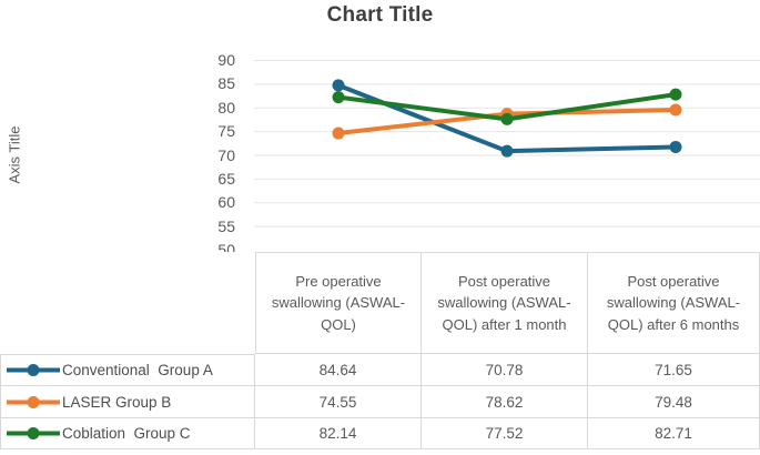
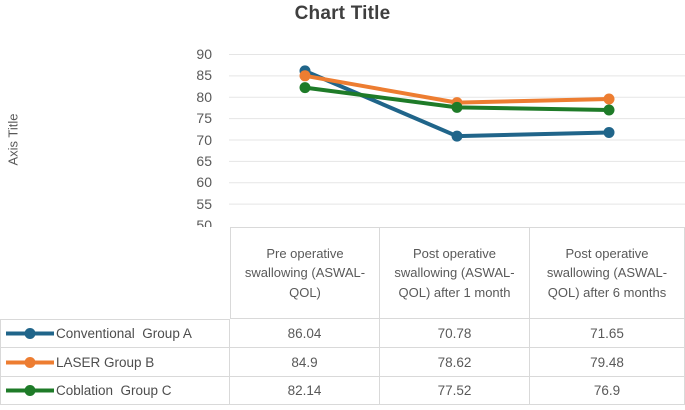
Conventional Group A/Pre operative swallowing (ASWAL-QOL): 84.64 -> 86.04
LASER Group B/Pre operative swallowing (ASWAL-QOL): 74.55 -> 84.9
Coblation Group C/Post operative swallowing (ASWAL-QOL) after 6 months: 82.71 -> 76.9
